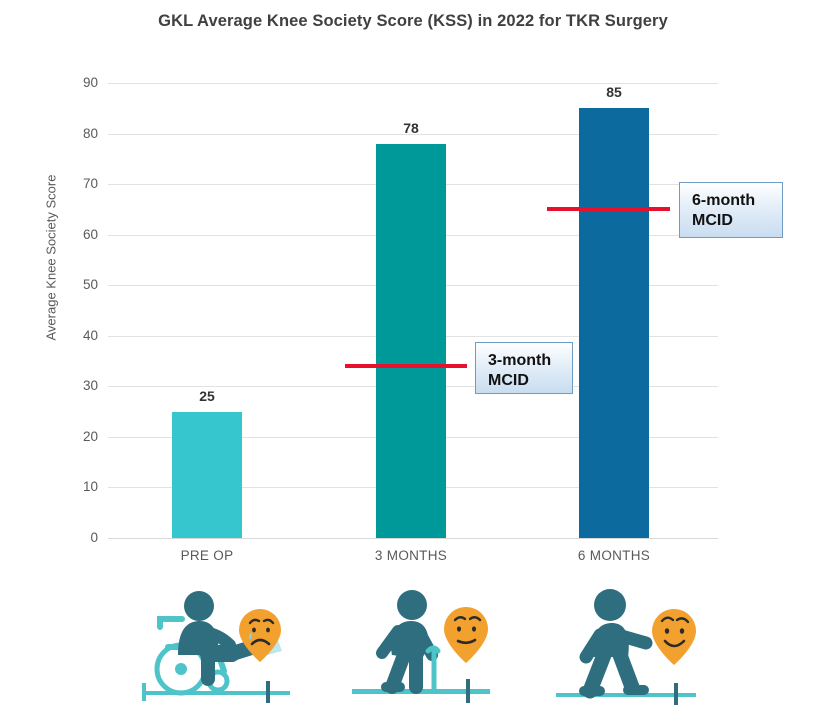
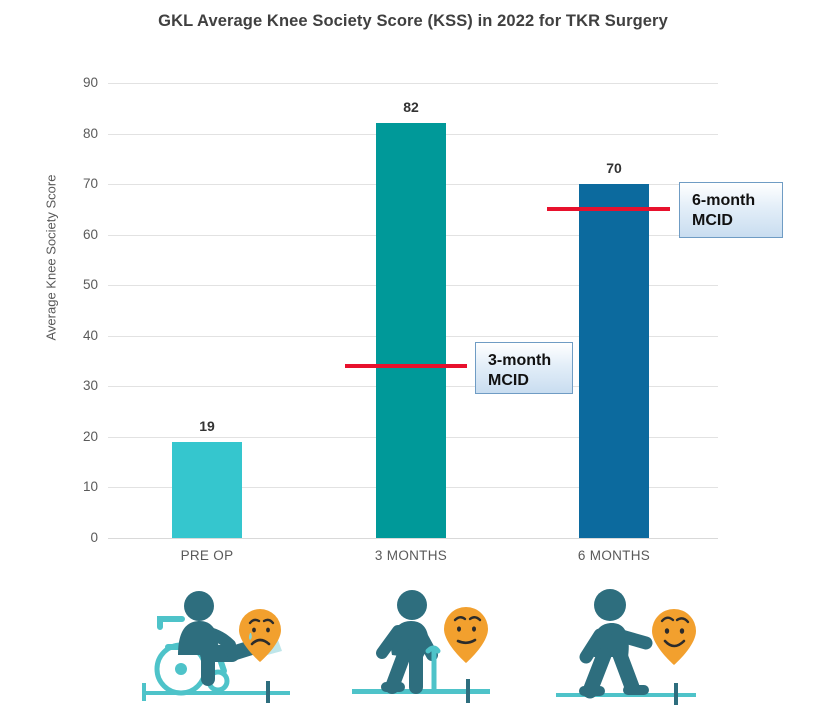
PRE OP: 25 -> 19
3 MONTHS: 78 -> 82
6 MONTHS: 85 -> 70
